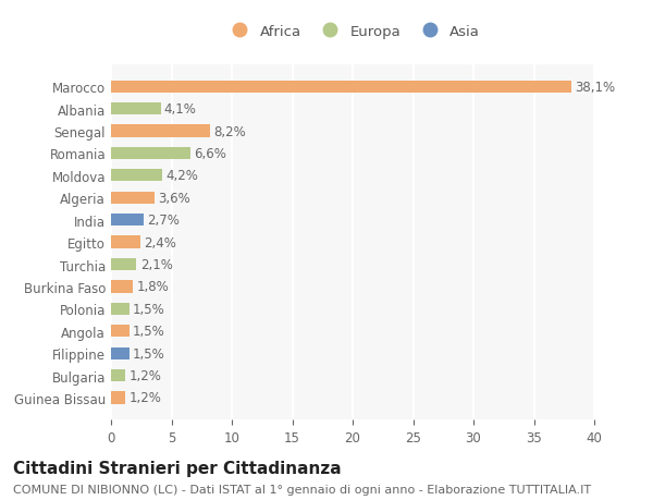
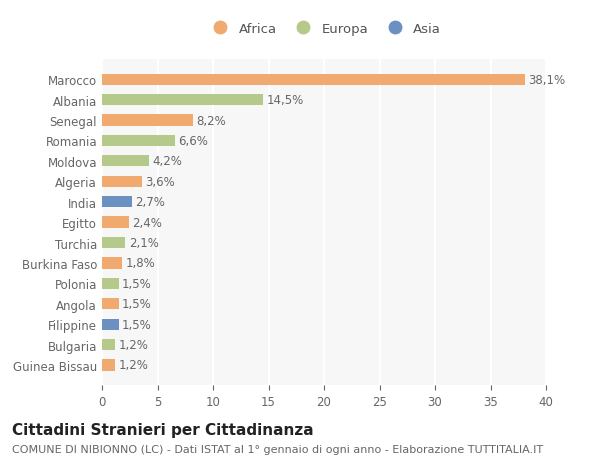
Albania: 4,1% -> 14,5%
